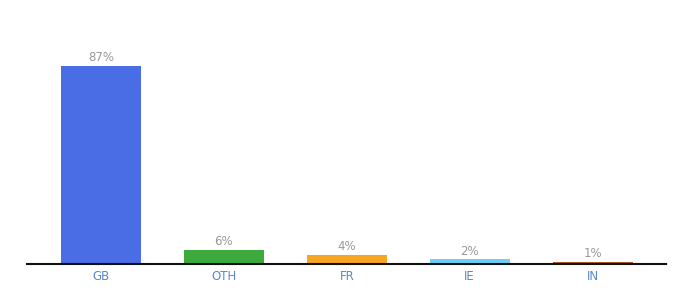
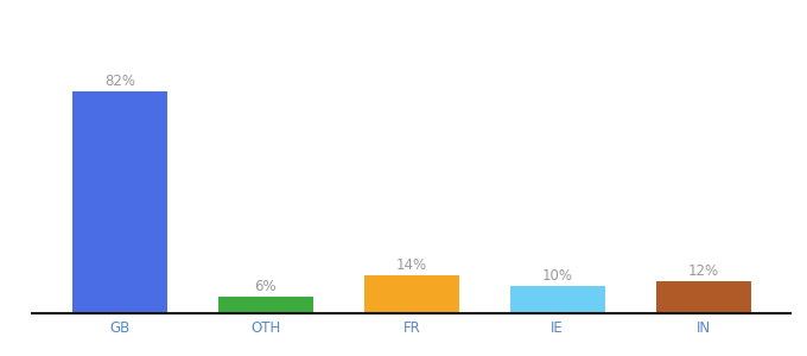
GB: 87% -> 82%
FR: 4% -> 14%
IE: 2% -> 10%
IN: 1% -> 12%
